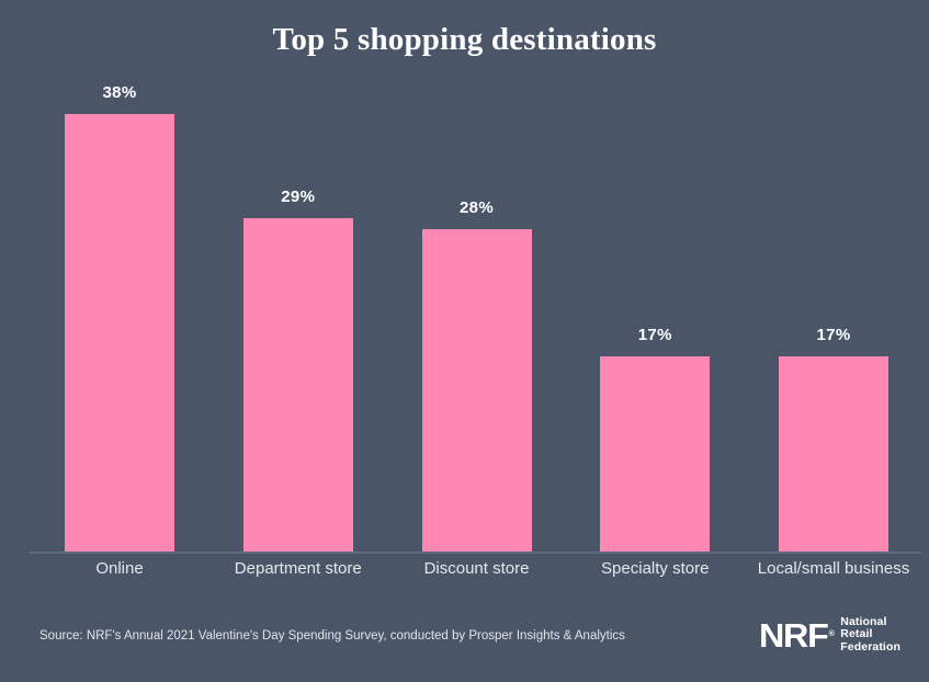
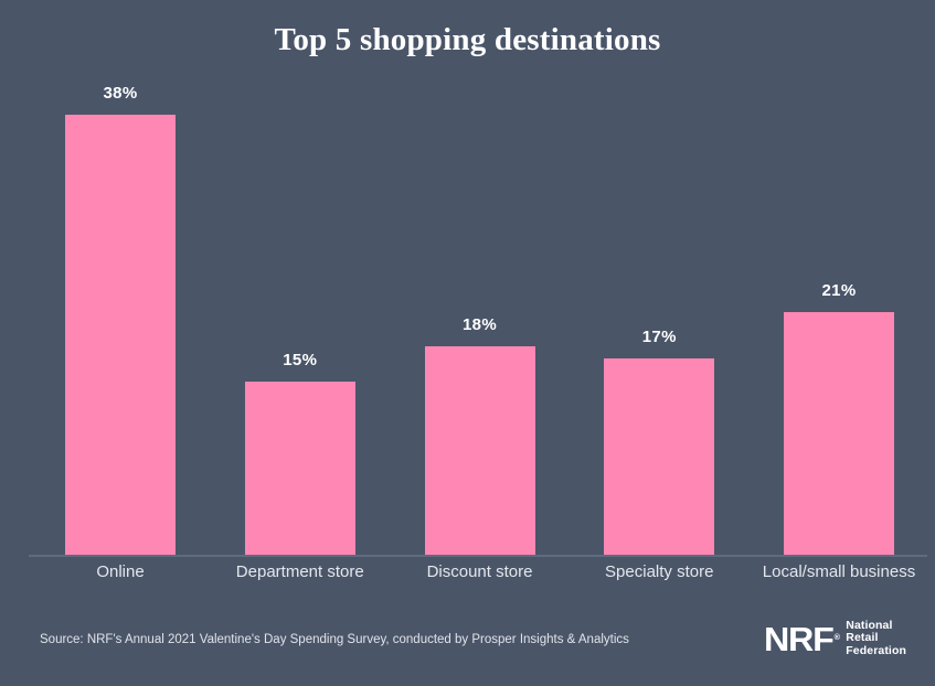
Department store: 29% -> 15%
Discount store: 28% -> 18%
Local/small business: 17% -> 21%
